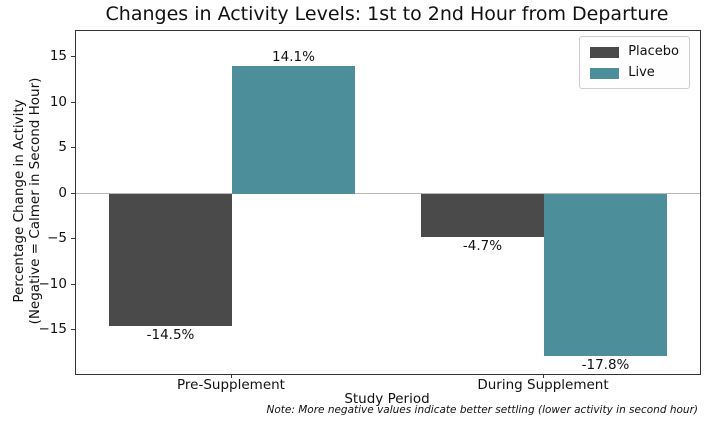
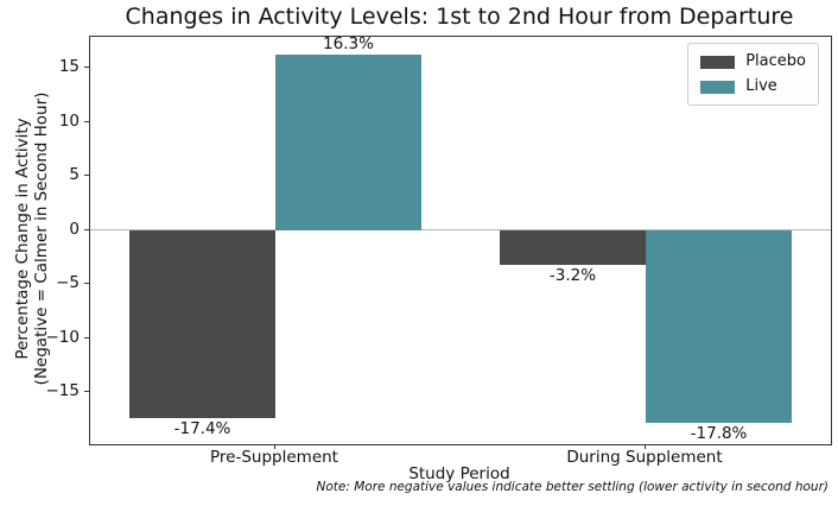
Placebo/Pre-Supplement: -14.5% -> -17.4%
Live/Pre-Supplement: 14.1% -> 16.3%
Placebo/During Supplement: -4.7% -> -3.2%
